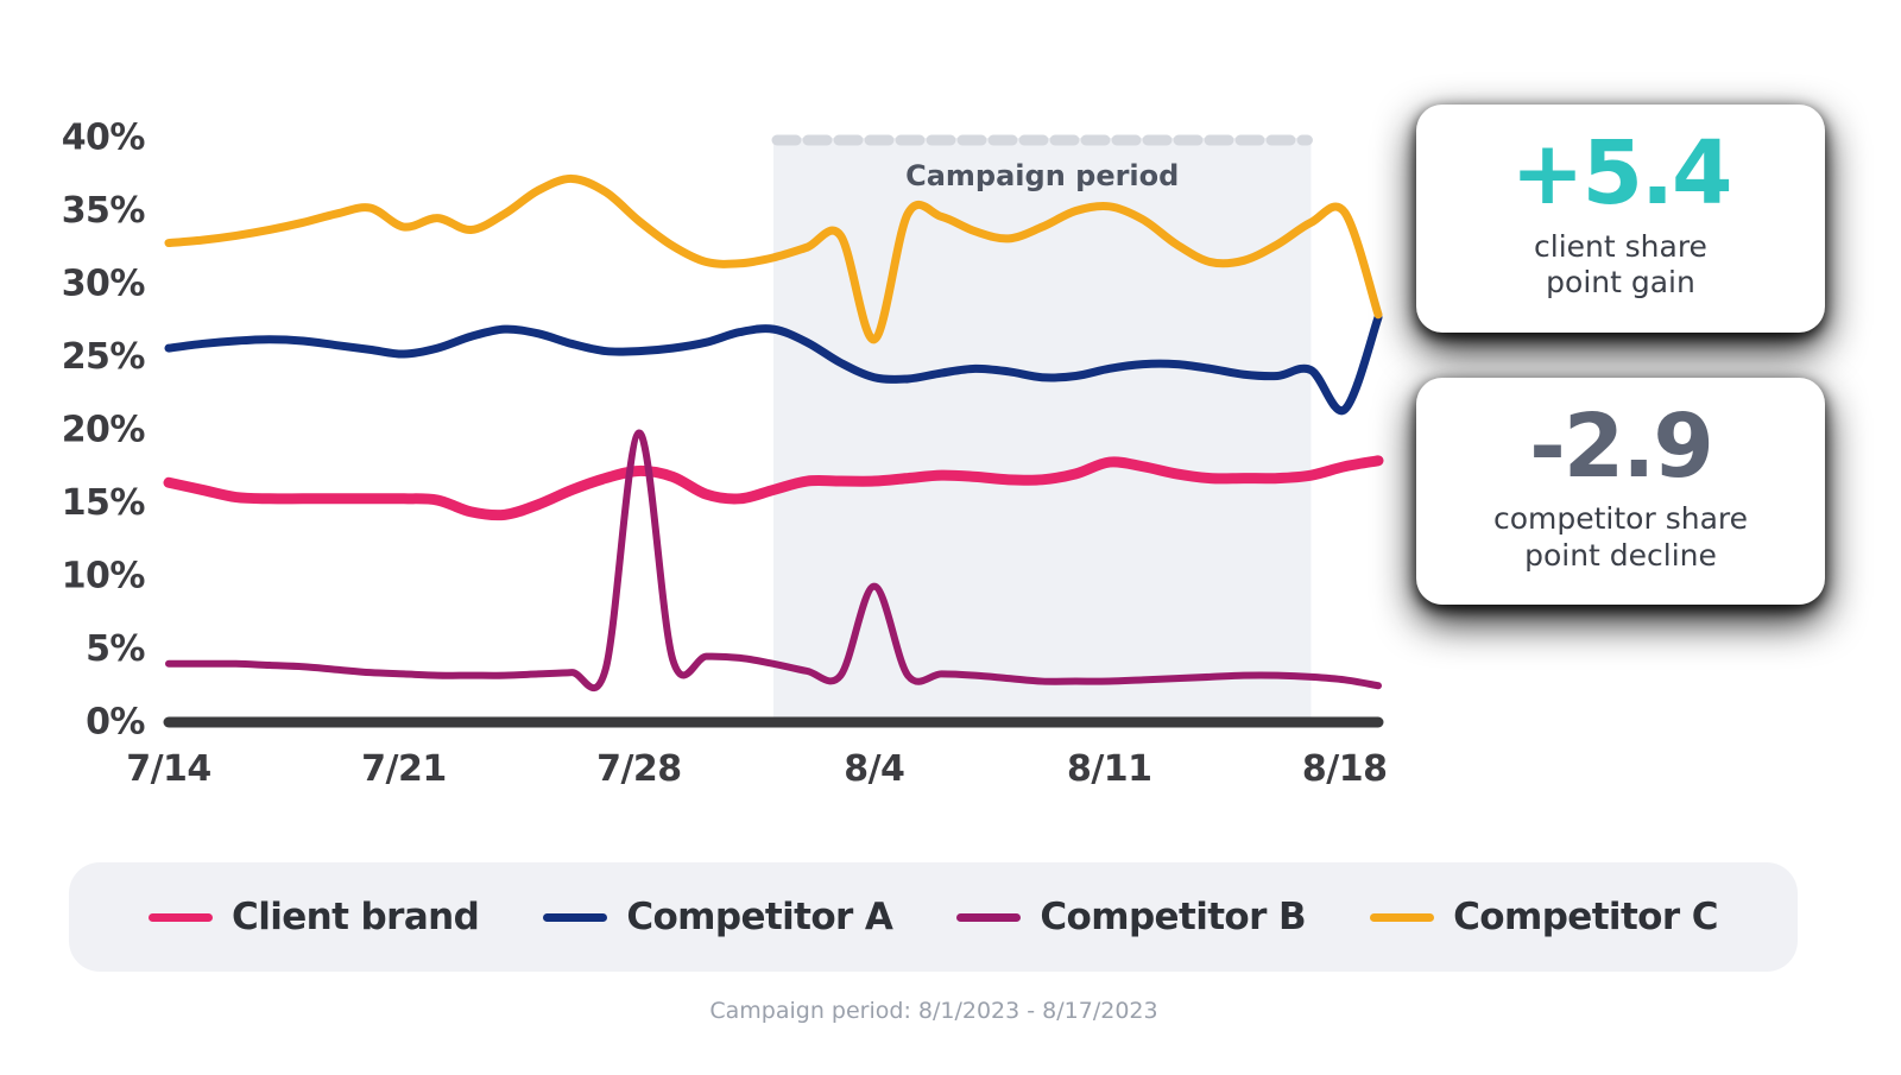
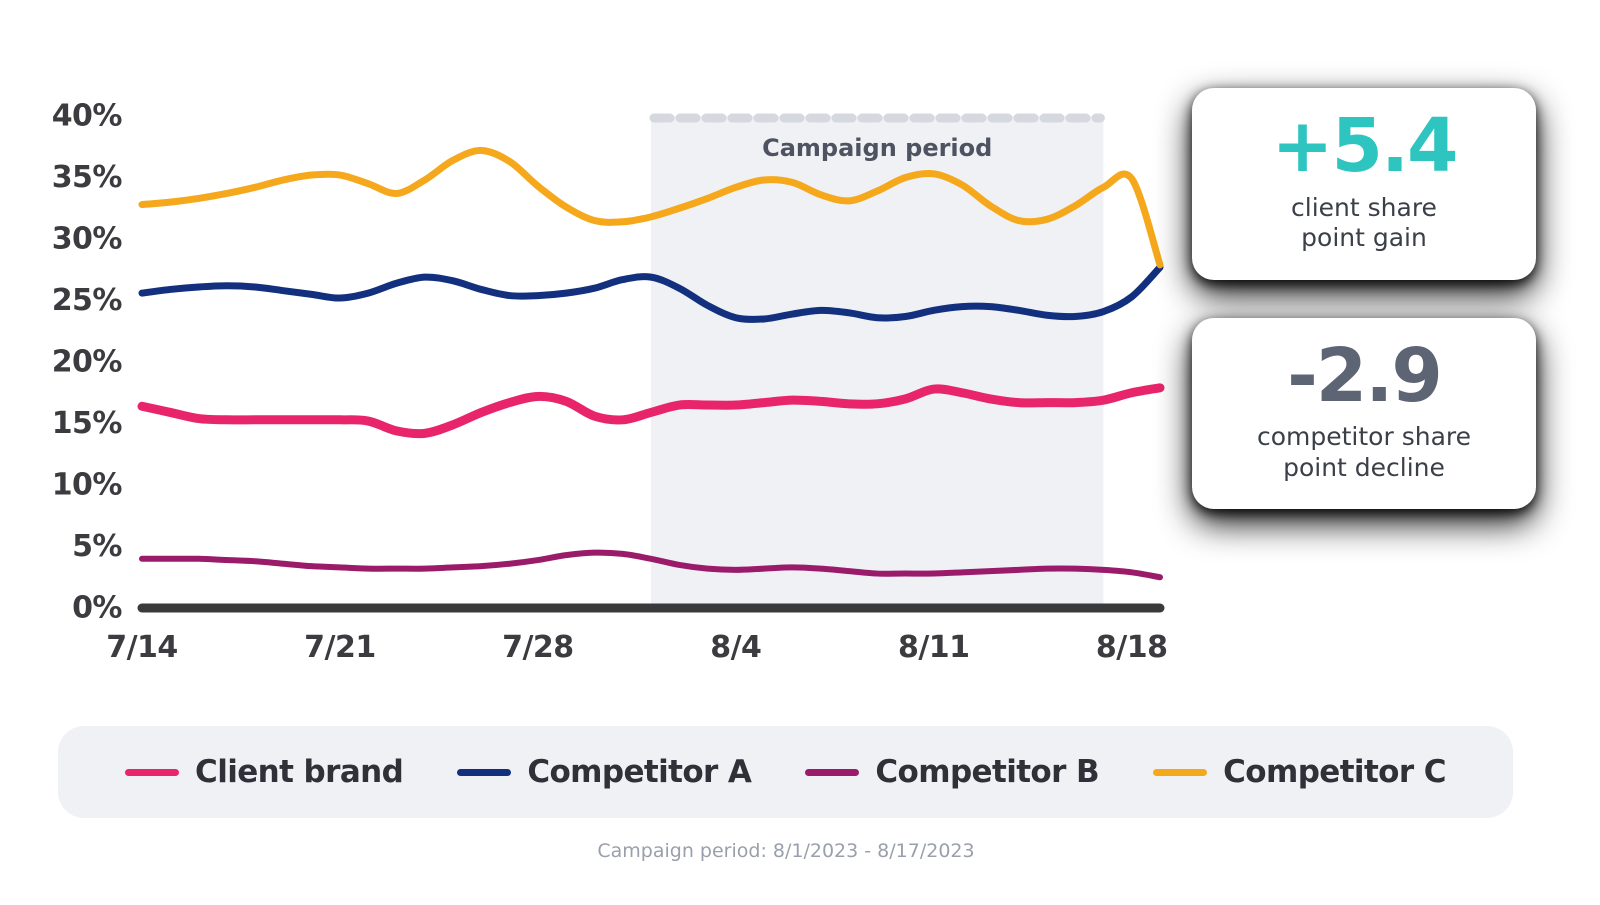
Competitor C/7/21: 33.9% -> 35.2%
Competitor B/7/28: 19.8% -> 3.9%
Competitor B/8/4: 9.3% -> 3.1%
Competitor C/8/4: 26.2% -> 34.2%
Competitor A/8/18: 21.4% -> 25.3%
